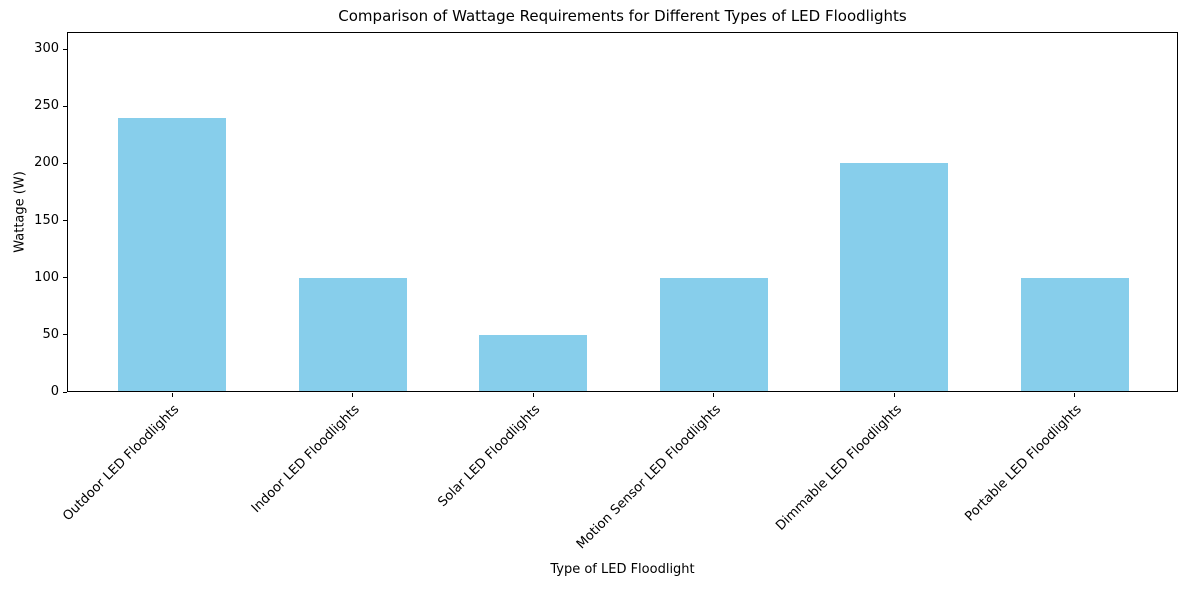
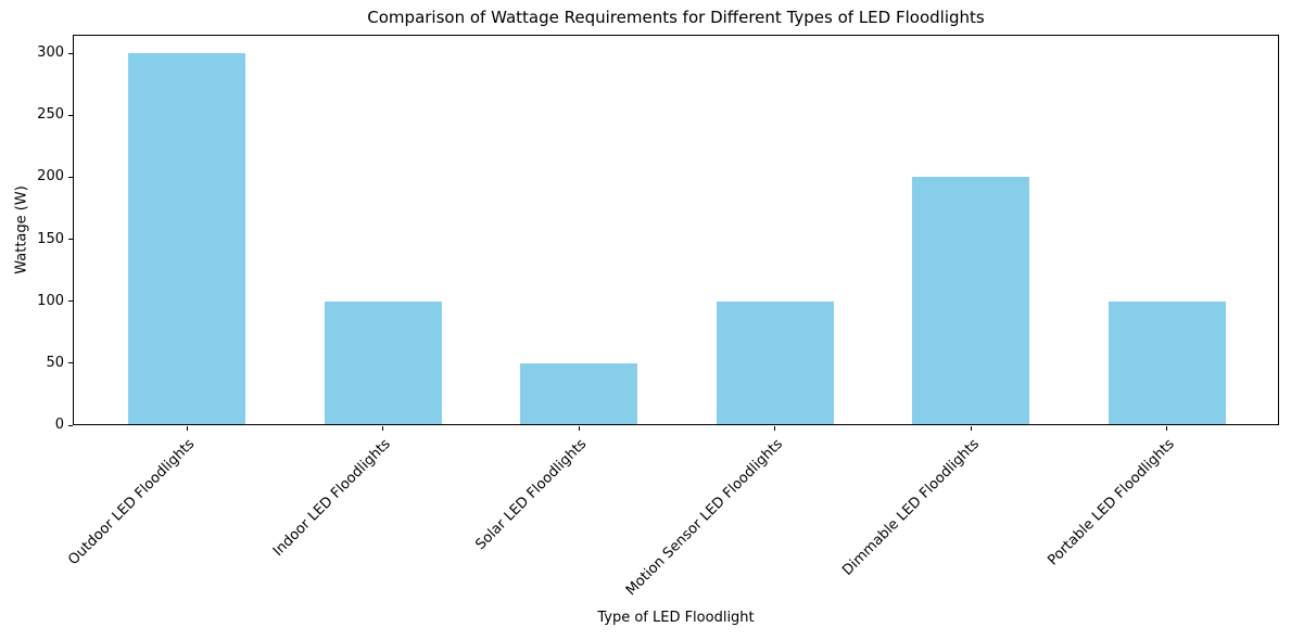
Outdoor LED Floodlights: 240 -> 300
